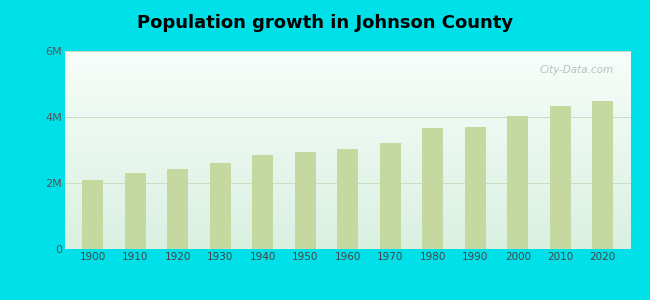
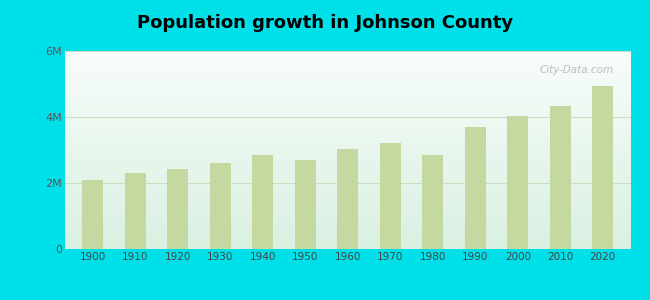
1950: 2.94M -> 2.70M
1980: 3.66M -> 2.85M
2020: 4.47M -> 4.95M
